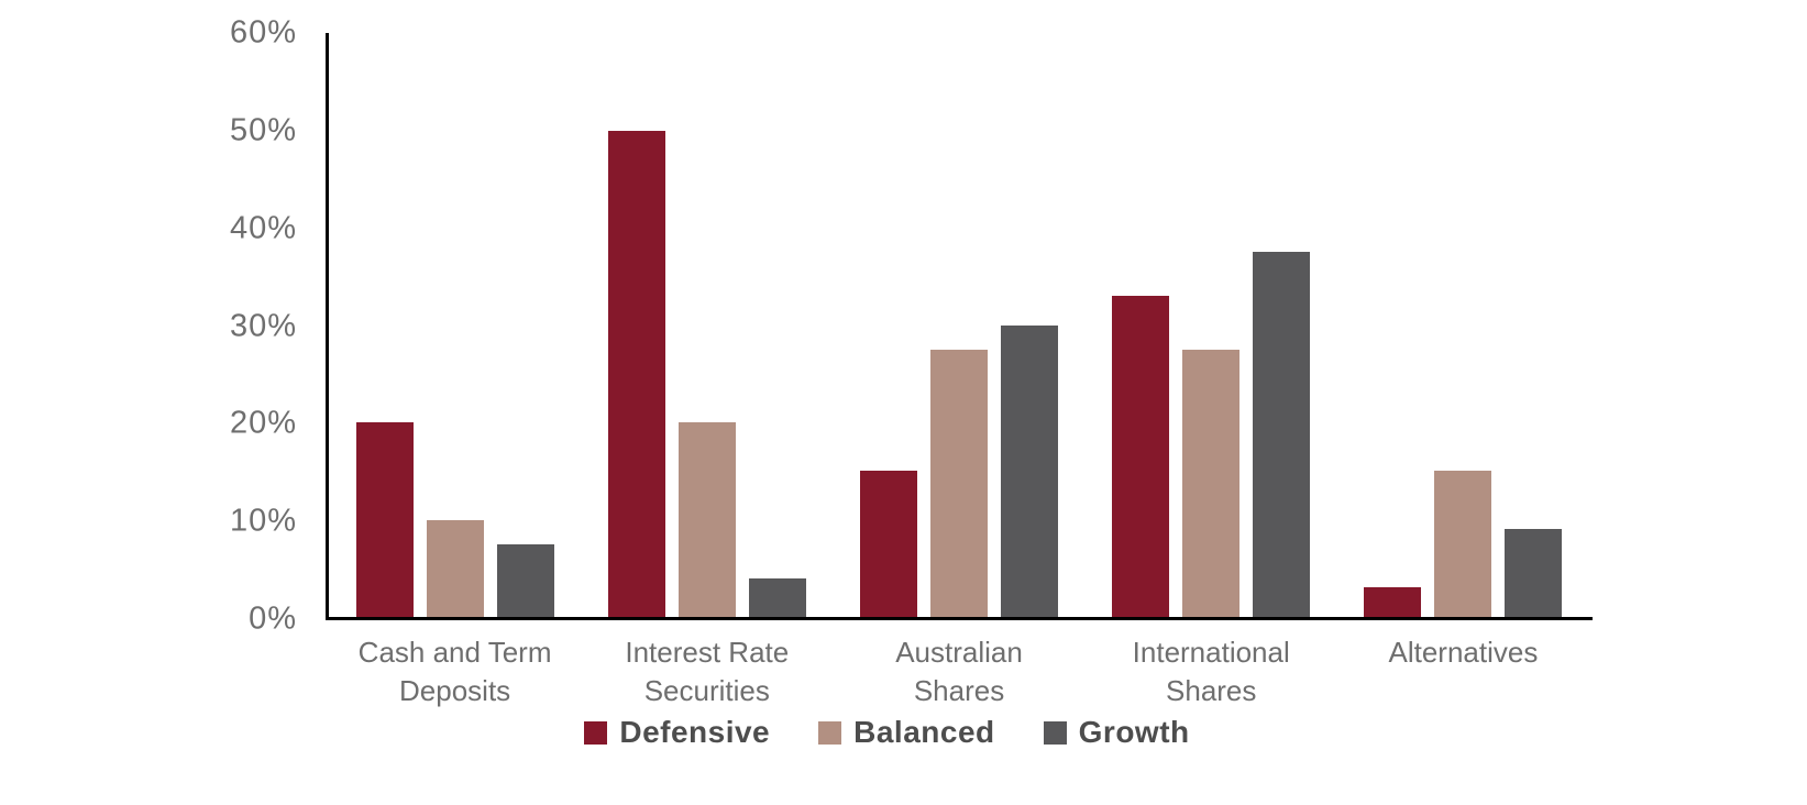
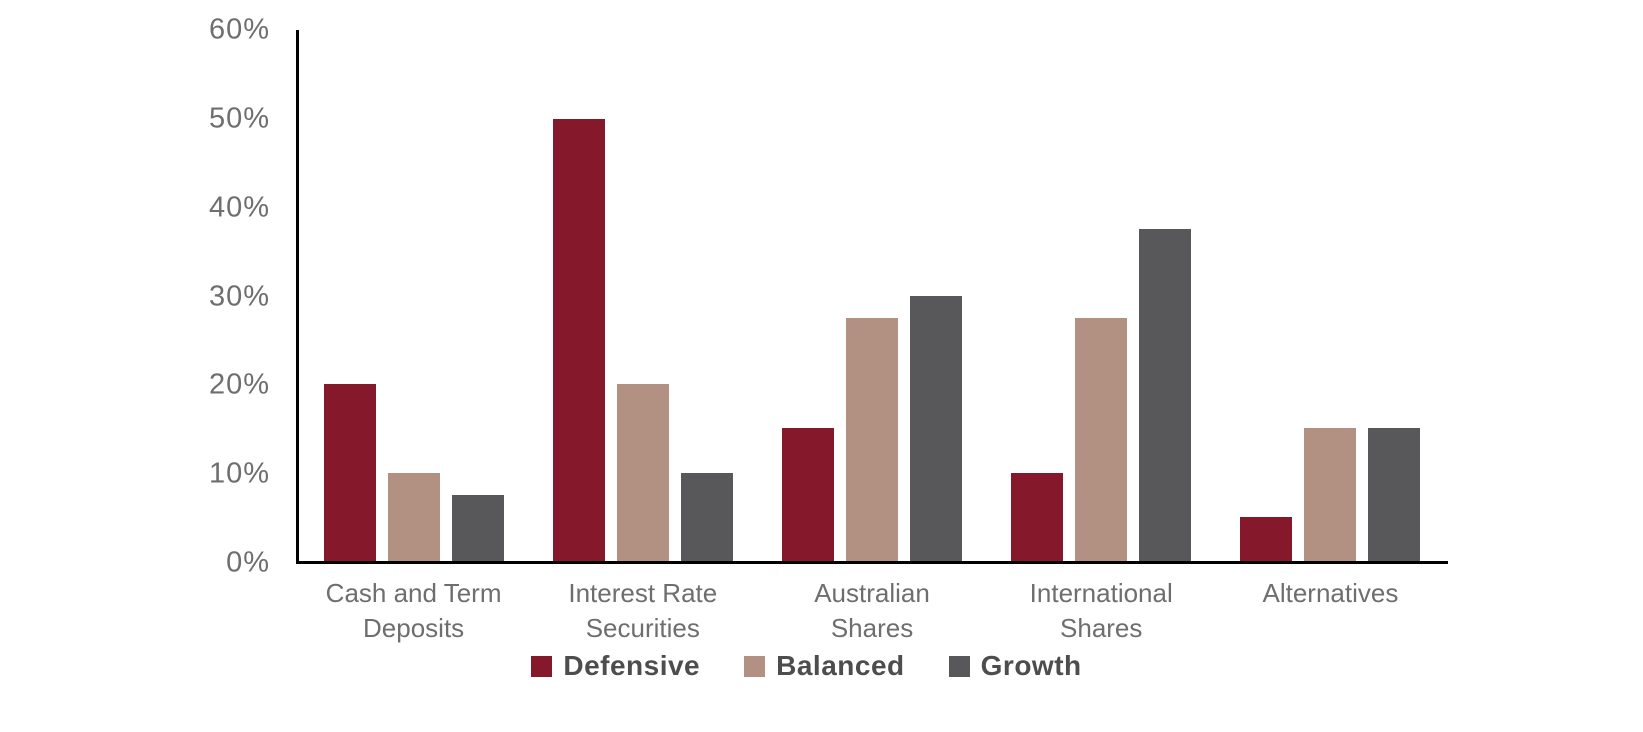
Growth/Interest Rate Securities: 4% -> 10%
Defensive/International Shares: 33% -> 10%
Defensive/Alternatives: 3% -> 5%
Growth/Alternatives: 9% -> 15%
